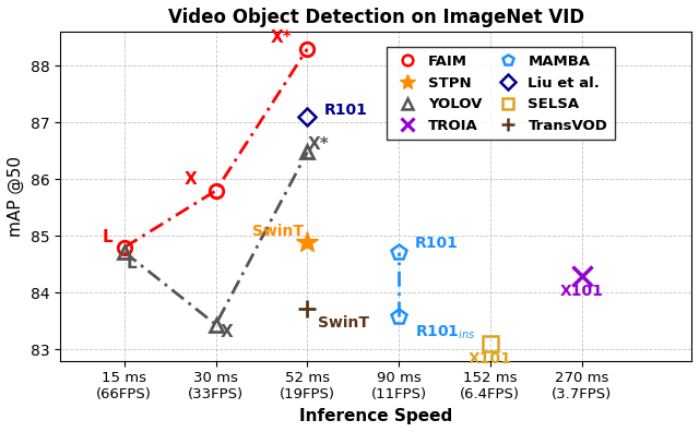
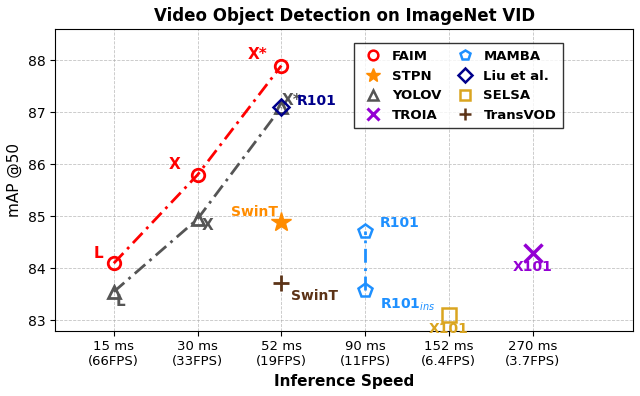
FAIM/15 ms (66FPS): 84.8 -> 84.1
YOLOV/15 ms (66FPS): 84.72 -> 83.55
YOLOV/30 ms (33FPS): 83.44 -> 84.95
FAIM/52 ms (19FPS): 88.3 -> 87.9
YOLOV/52 ms (19FPS): 86.48 -> 87.10
